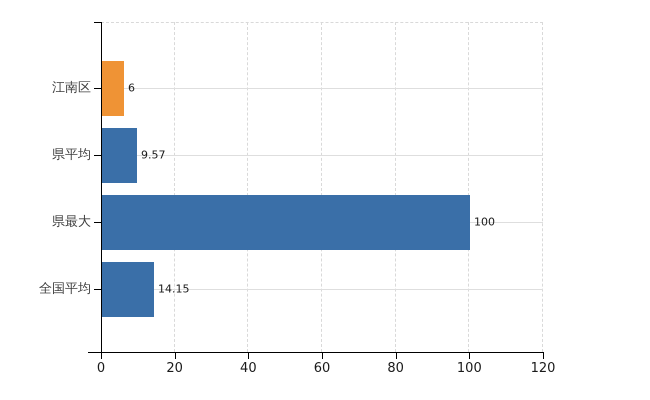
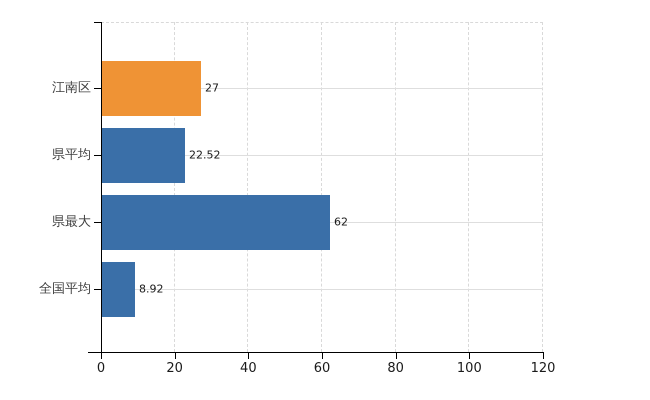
江南区: 6 -> 27
県平均: 9.57 -> 22.52
県最大: 100 -> 62
全国平均: 14.15 -> 8.92
